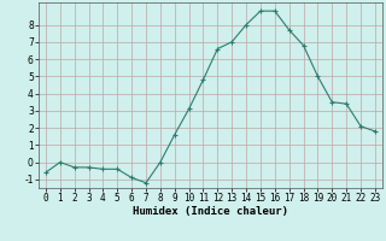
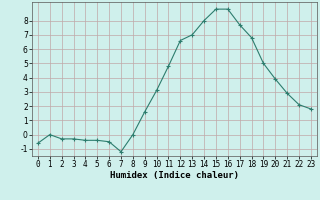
6: -0.9 -> -0.5
20: 3.5 -> 3.9
21: 3.4 -> 2.9
